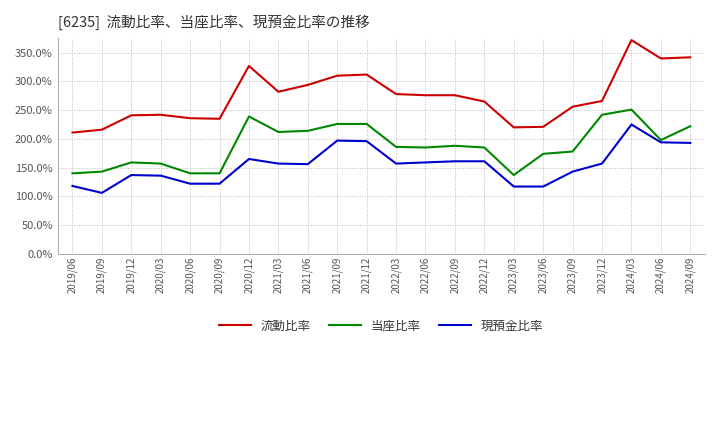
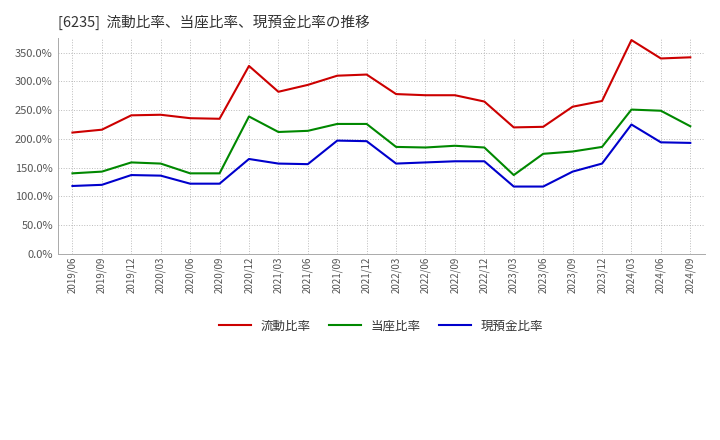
現預金比率/2019/09: 106% -> 120%
当座比率/2023/12: 242% -> 186%
当座比率/2024/06: 198% -> 249%
